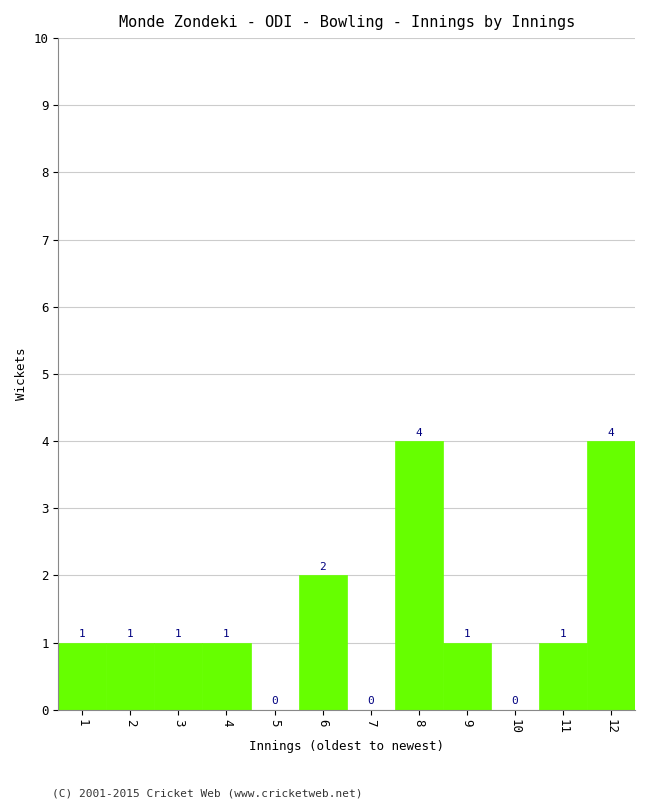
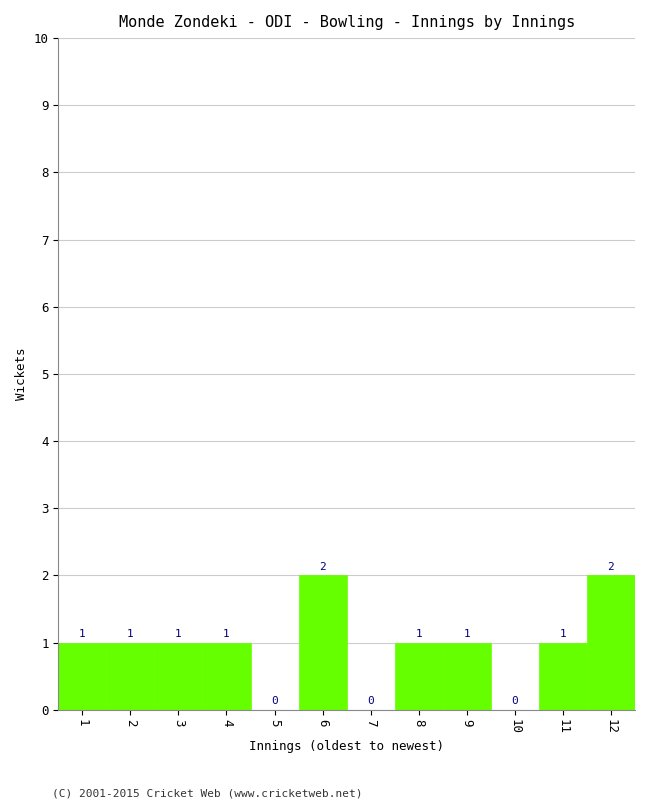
8: 4 -> 1
12: 4 -> 2
